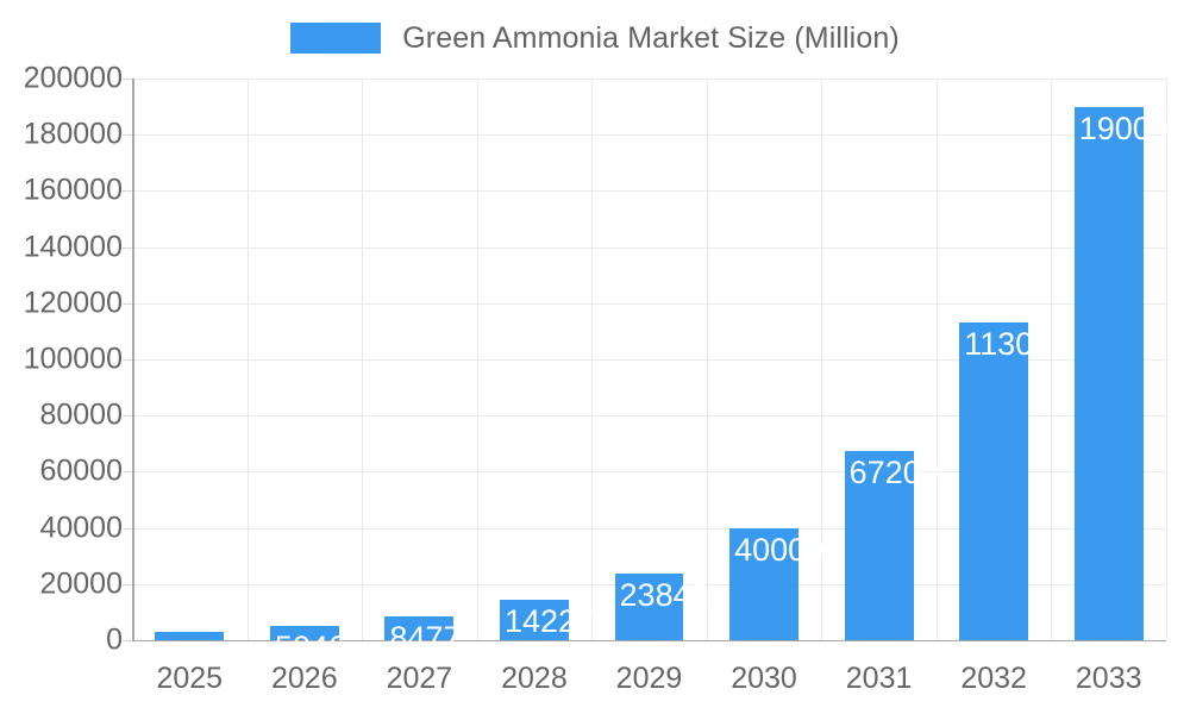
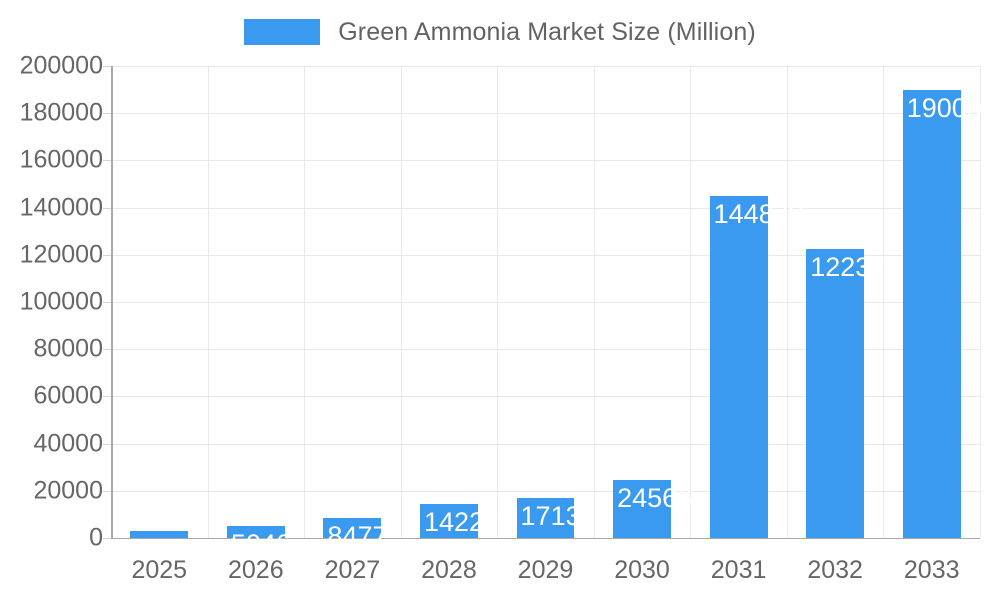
2029: 23848 -> 17133
2030: 40000 -> 24566
2031: 67200 -> 144873
2032: 113000 -> 122372
